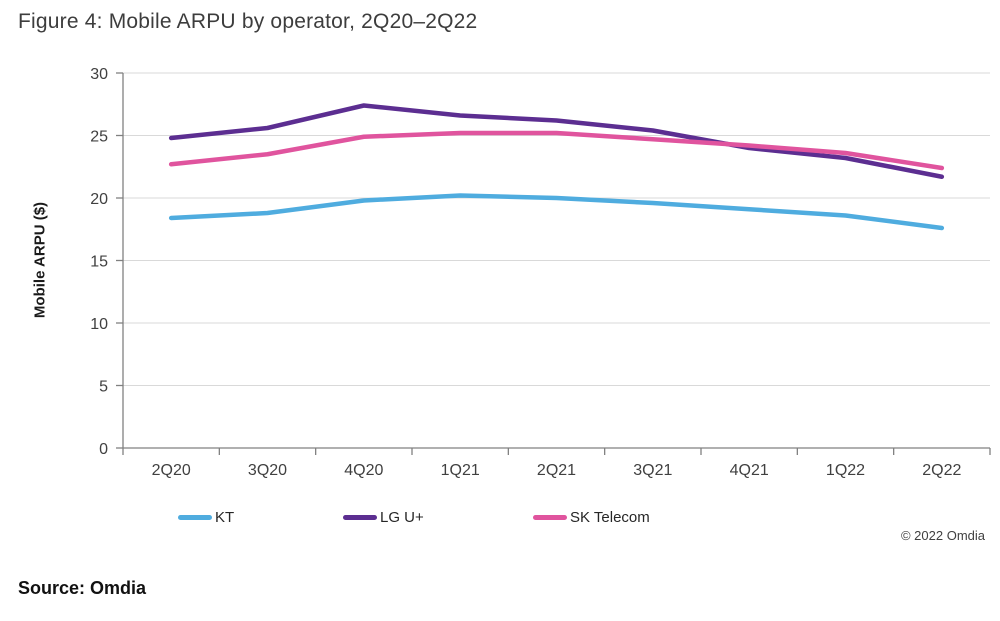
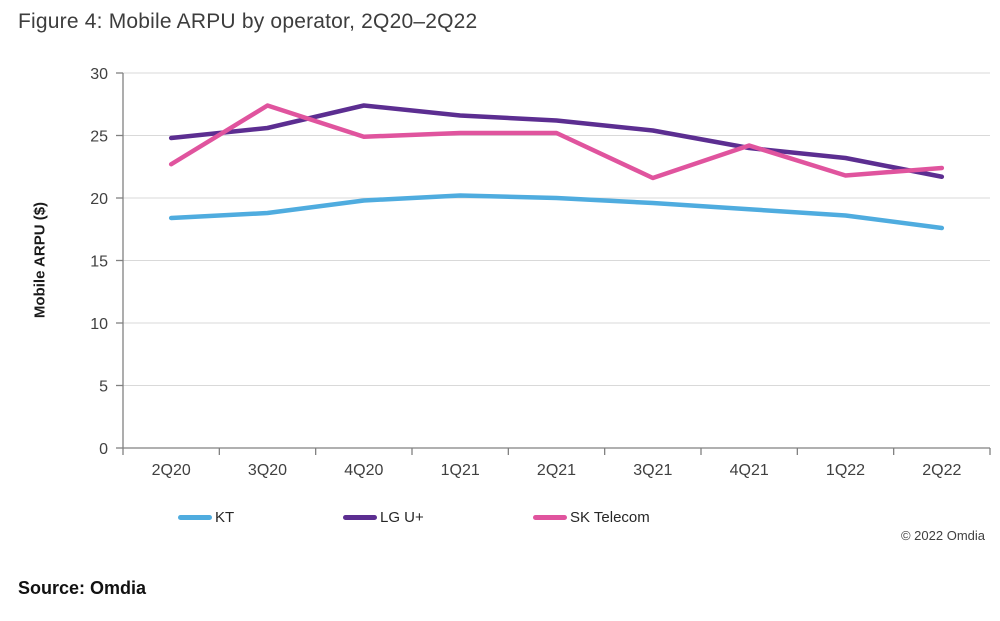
SK Telecom/3Q20: 23.5 -> 27.4
SK Telecom/3Q21: 24.7 -> 21.6
SK Telecom/1Q22: 23.6 -> 21.8
